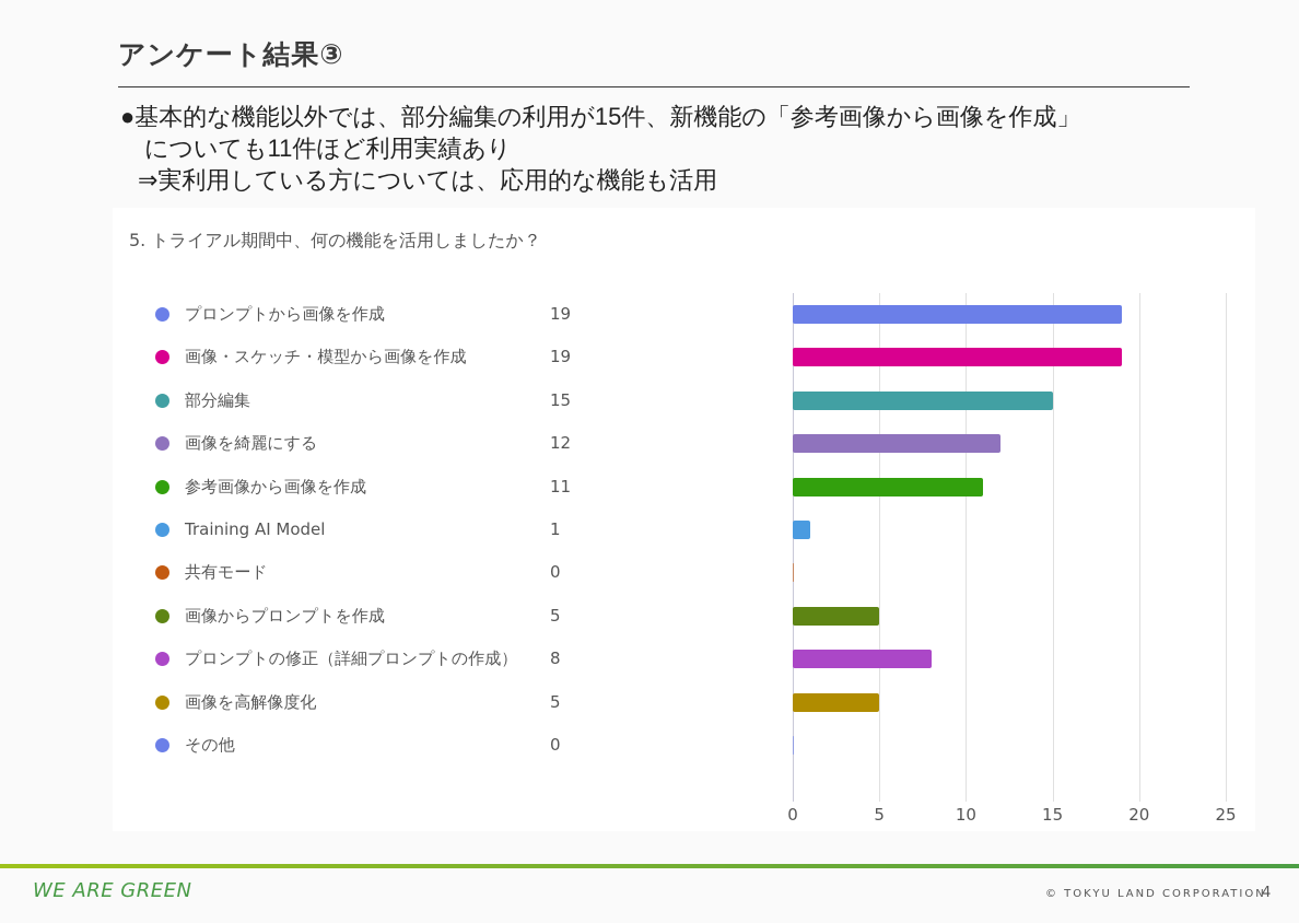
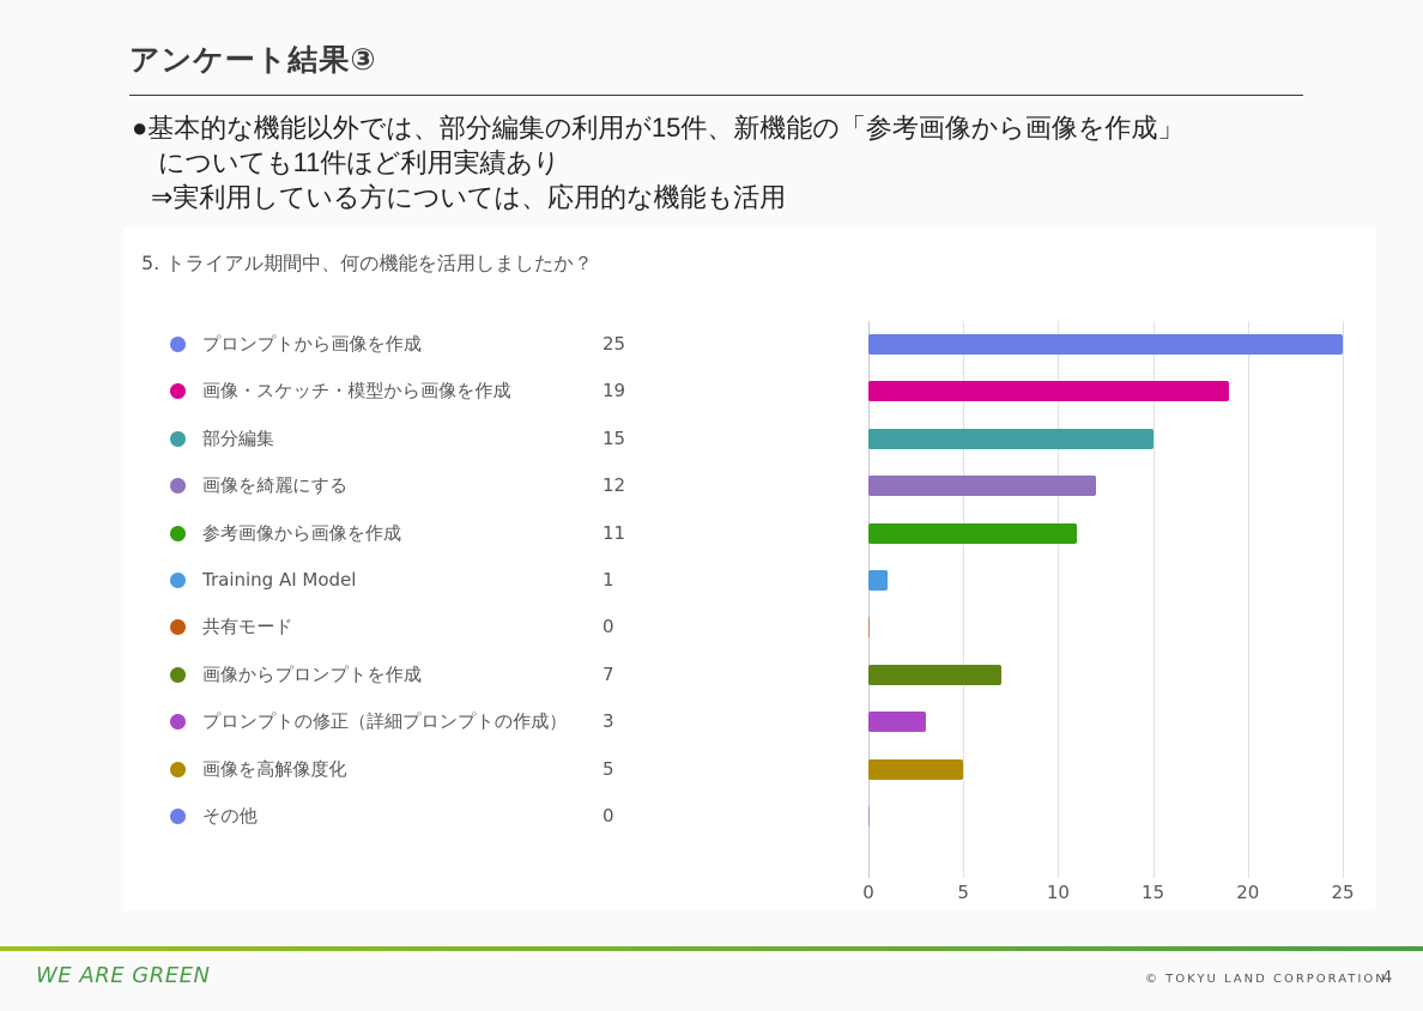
プロンプトから画像を作成: 19 -> 25
画像からプロンプトを作成: 5 -> 7
プロンプトの修正（詳細プロンプトの作成）: 8 -> 3
